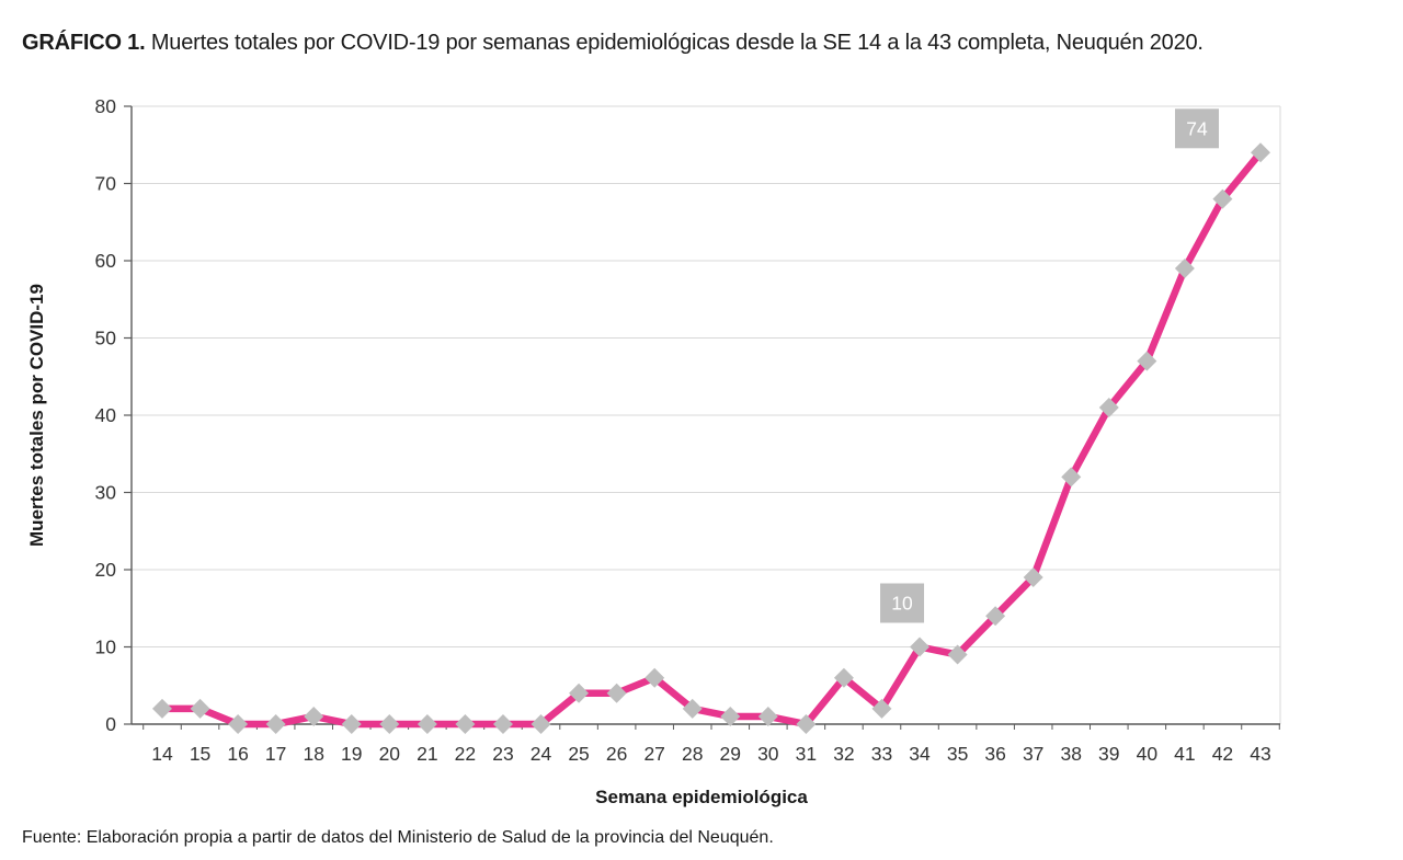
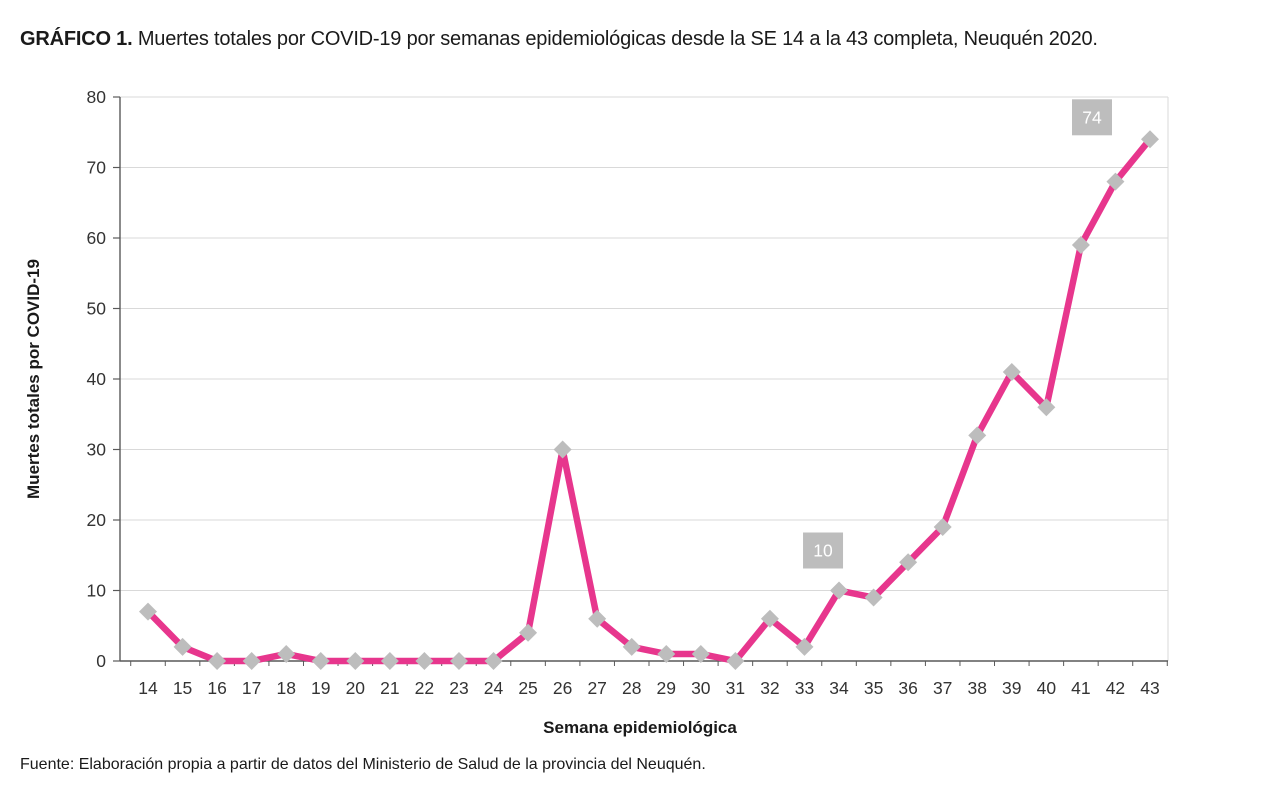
14: 2 -> 7
26: 4 -> 30
40: 47 -> 36
